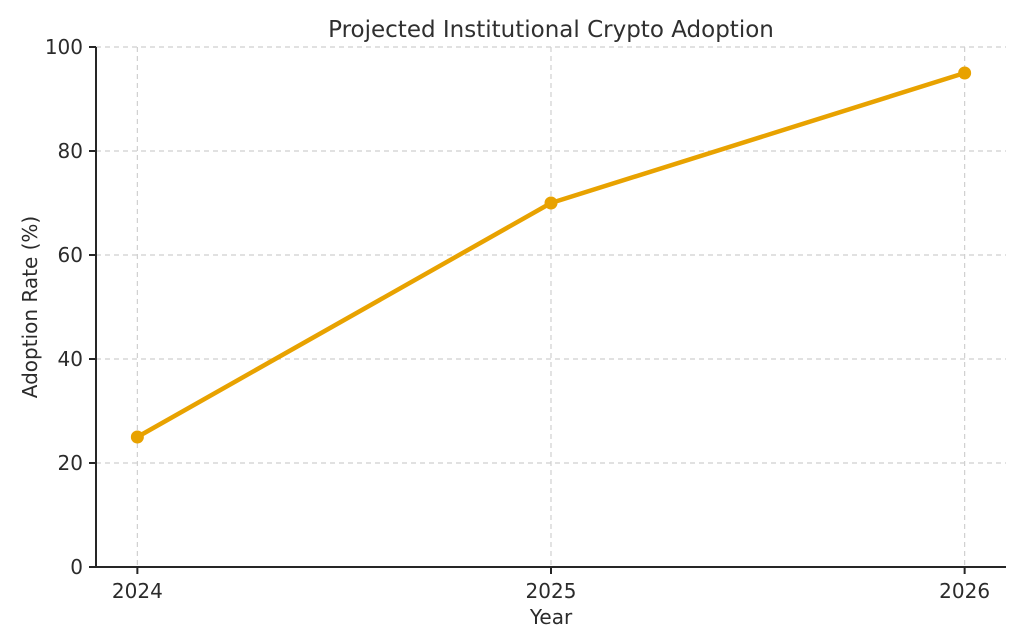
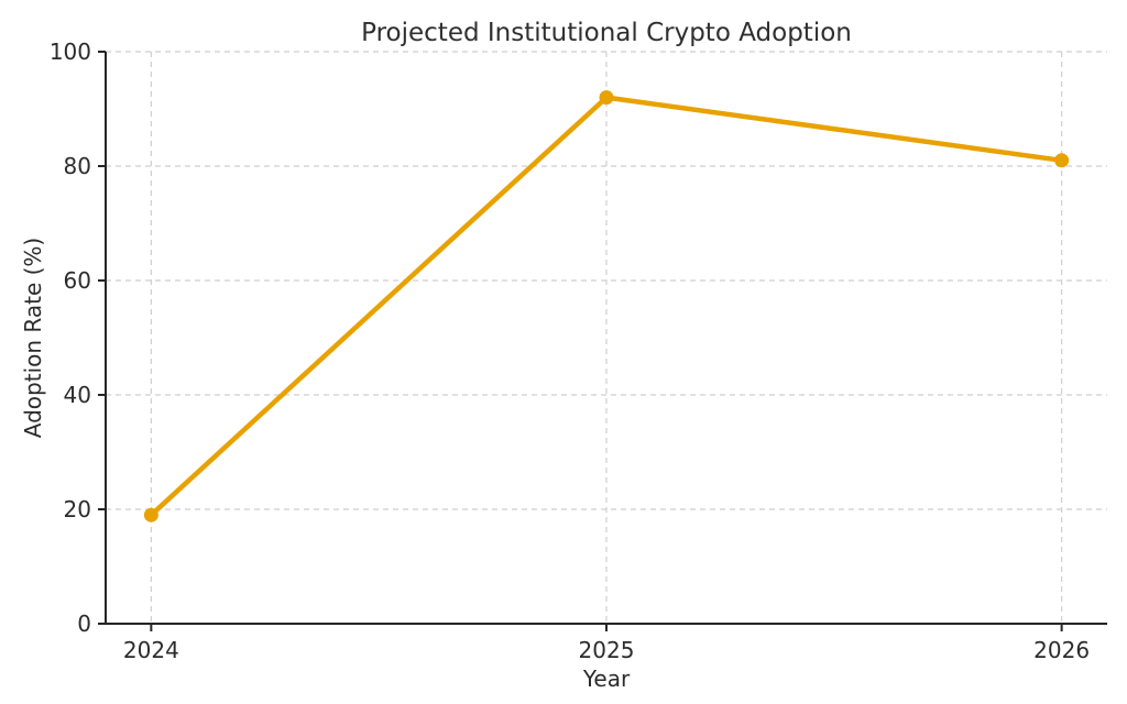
2024: 25 -> 19
2025: 70 -> 92
2026: 95 -> 81
